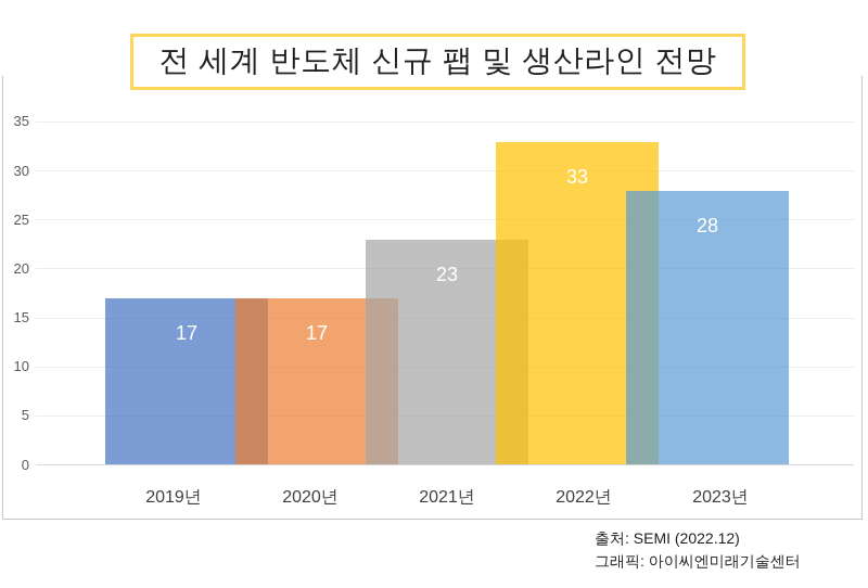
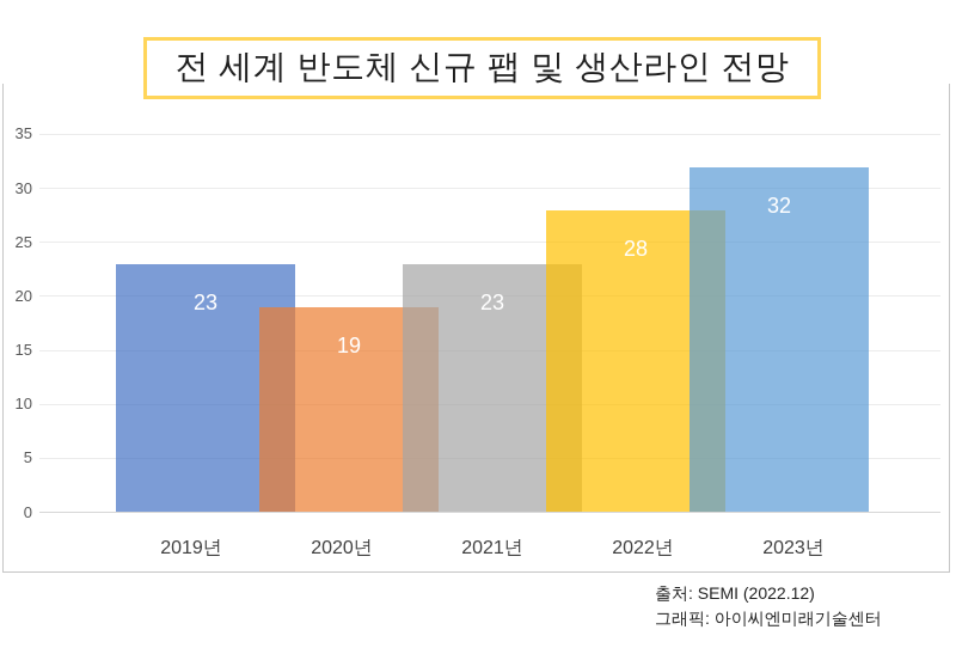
2019년: 17 -> 23
2020년: 17 -> 19
2022년: 33 -> 28
2023년: 28 -> 32
